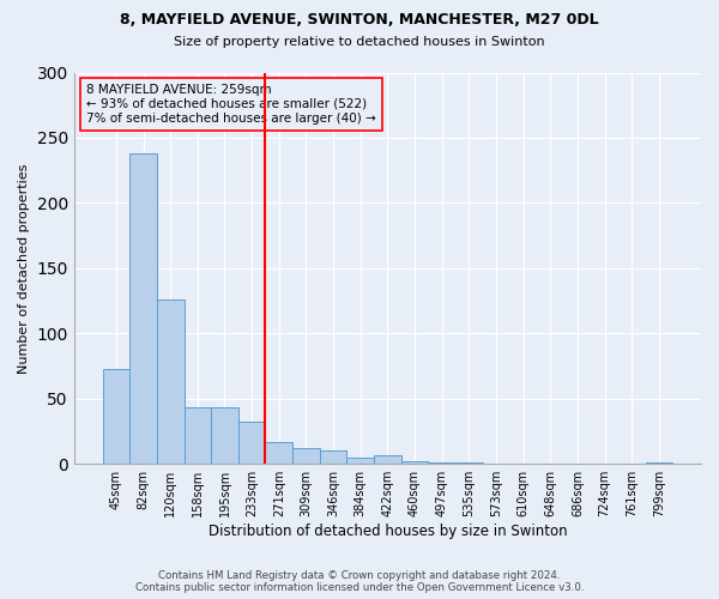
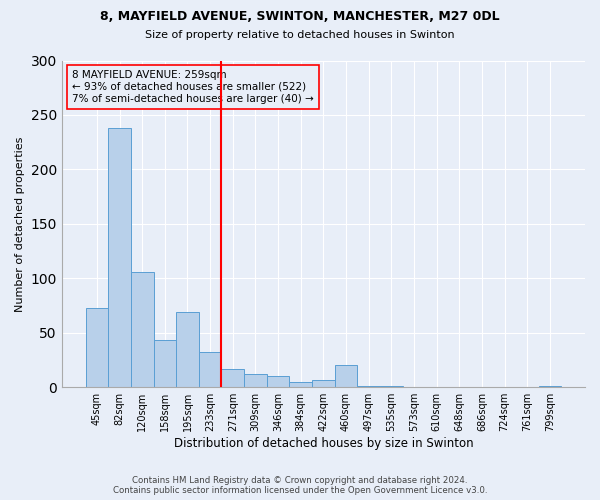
120sqm: 126 -> 106
195sqm: 43 -> 69
460sqm: 2 -> 20
